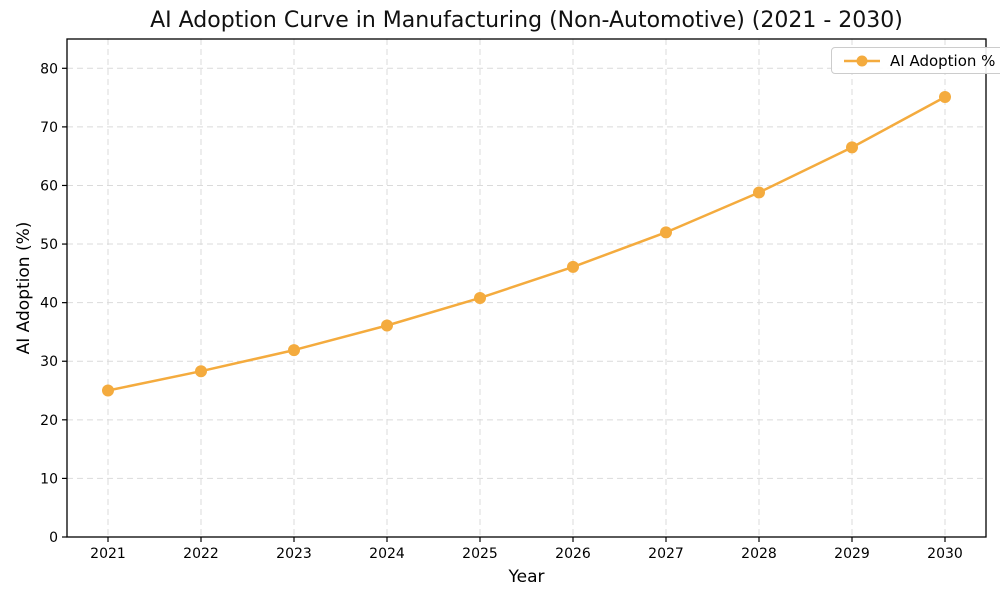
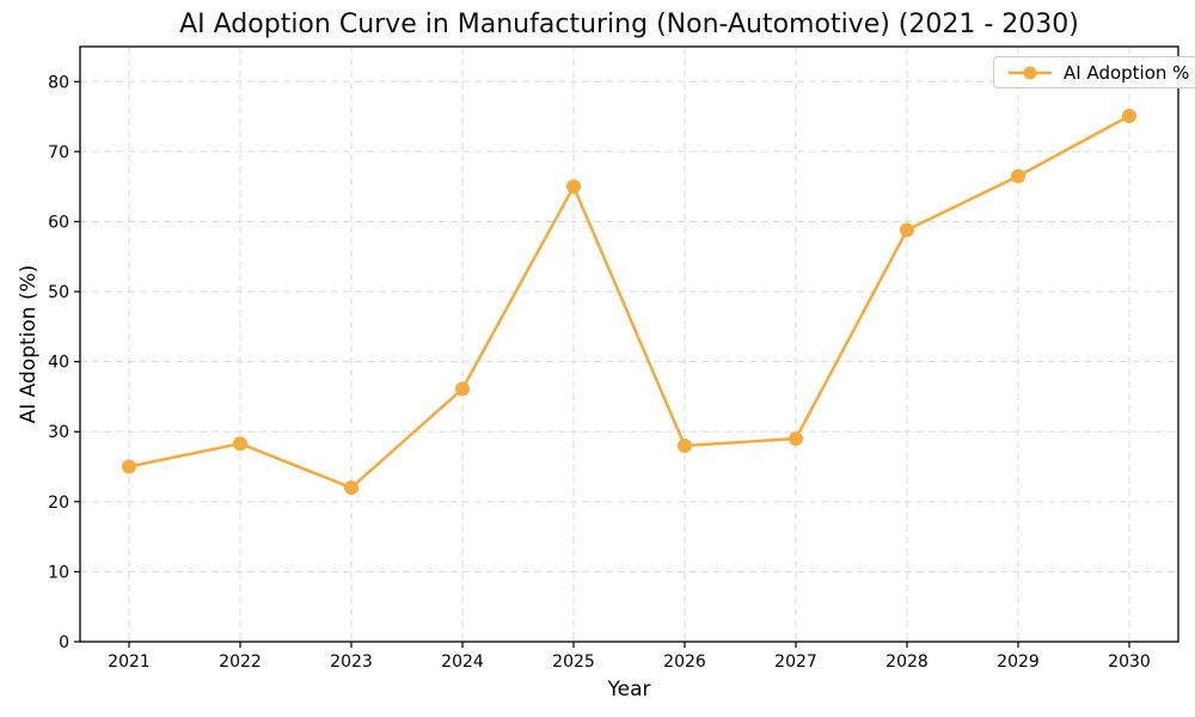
2023: 32 -> 22
2025: 41 -> 65
2026: 46 -> 28
2027: 52 -> 29
